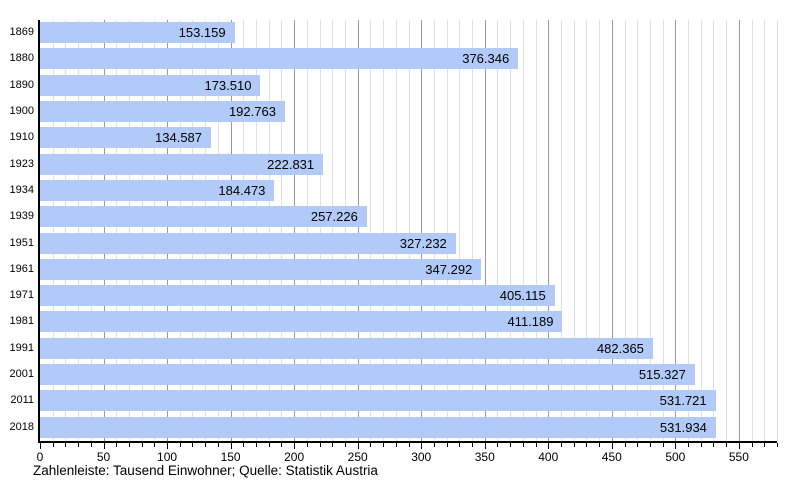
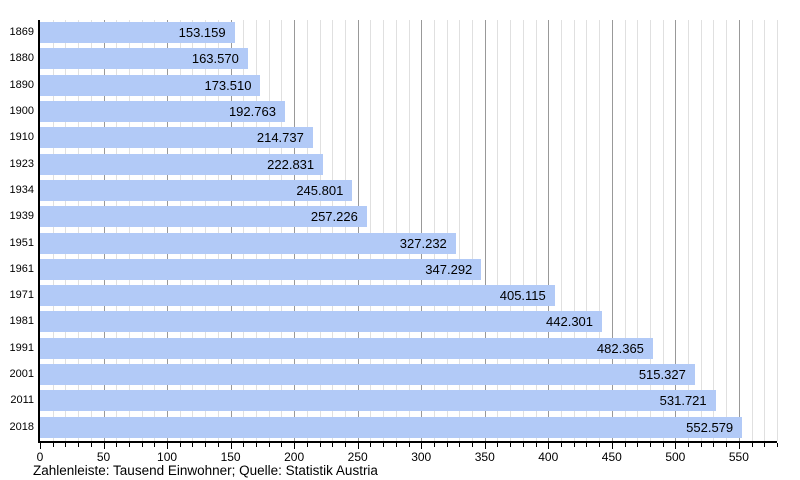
1880: 376.346 -> 163.570
1910: 134.587 -> 214.737
1934: 184.473 -> 245.801
1981: 411.189 -> 442.301
2018: 531.934 -> 552.579
